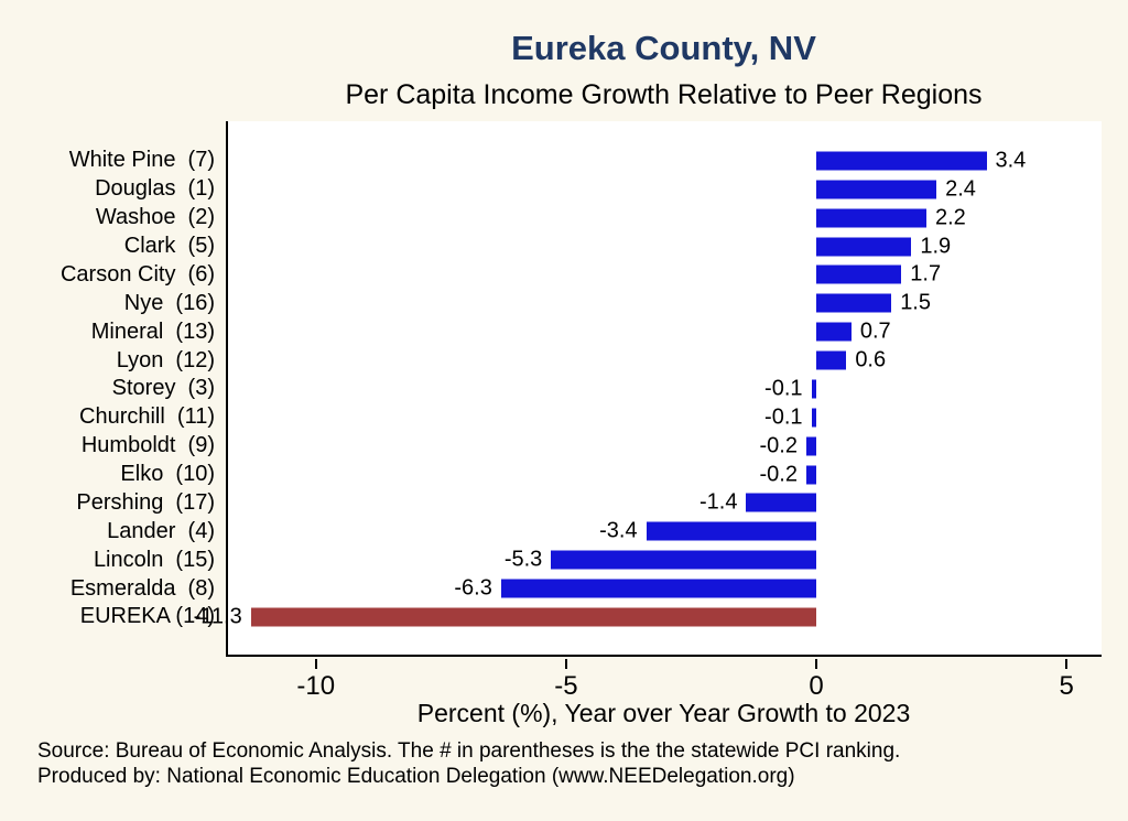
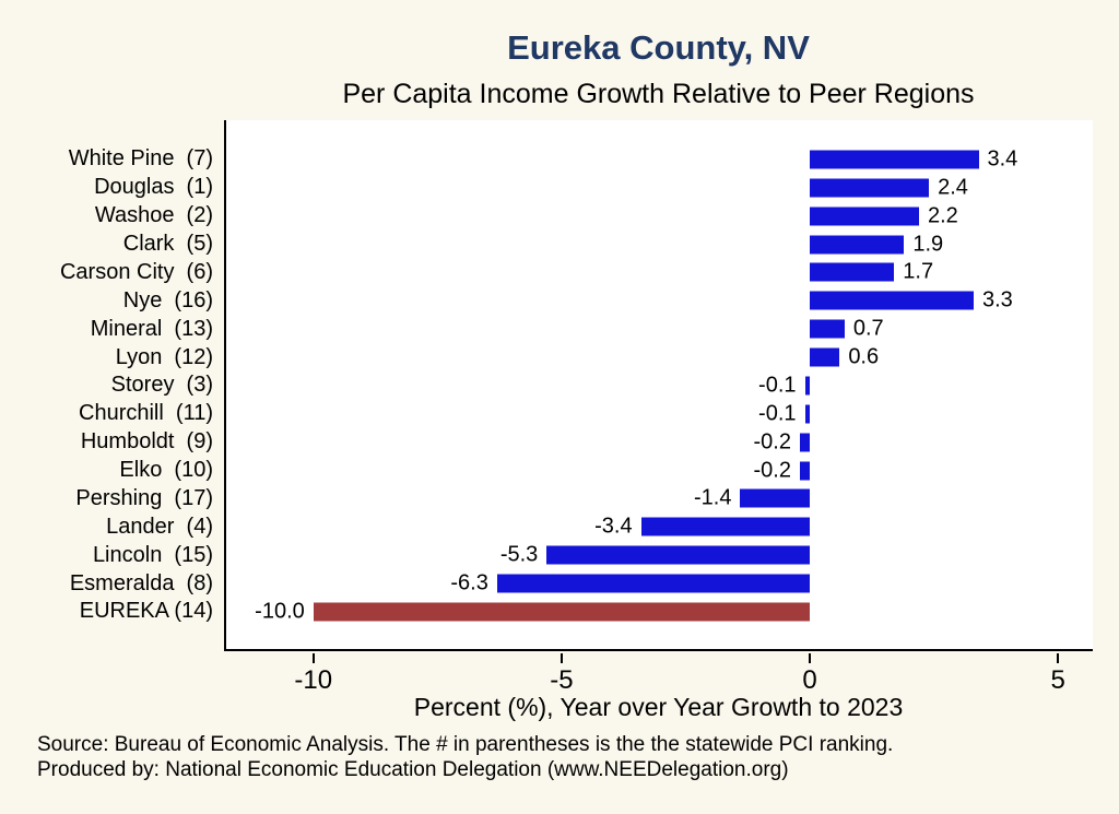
Nye (16): 1.5 -> 3.3
EUREKA (14): -11.3 -> -10.0
